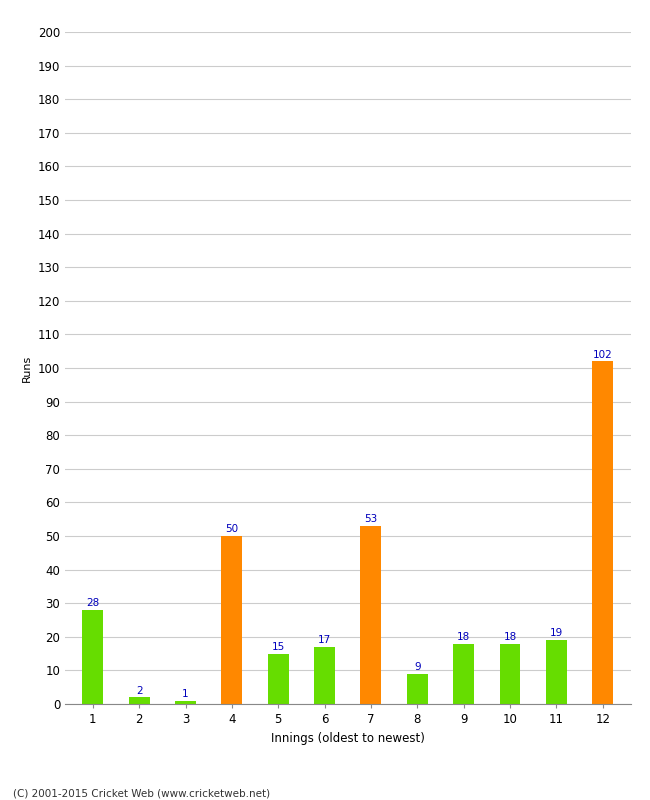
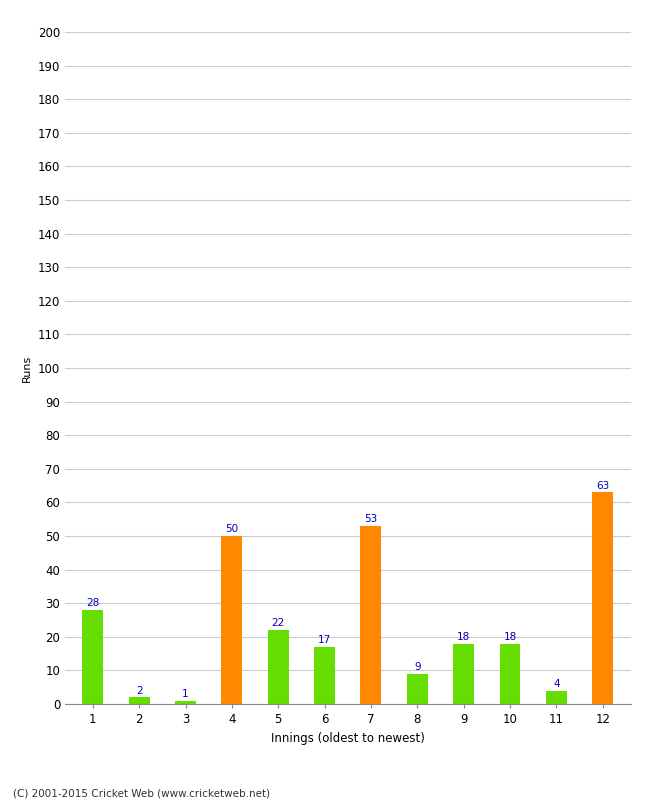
5: 15 -> 22
11: 19 -> 4
12: 102 -> 63
